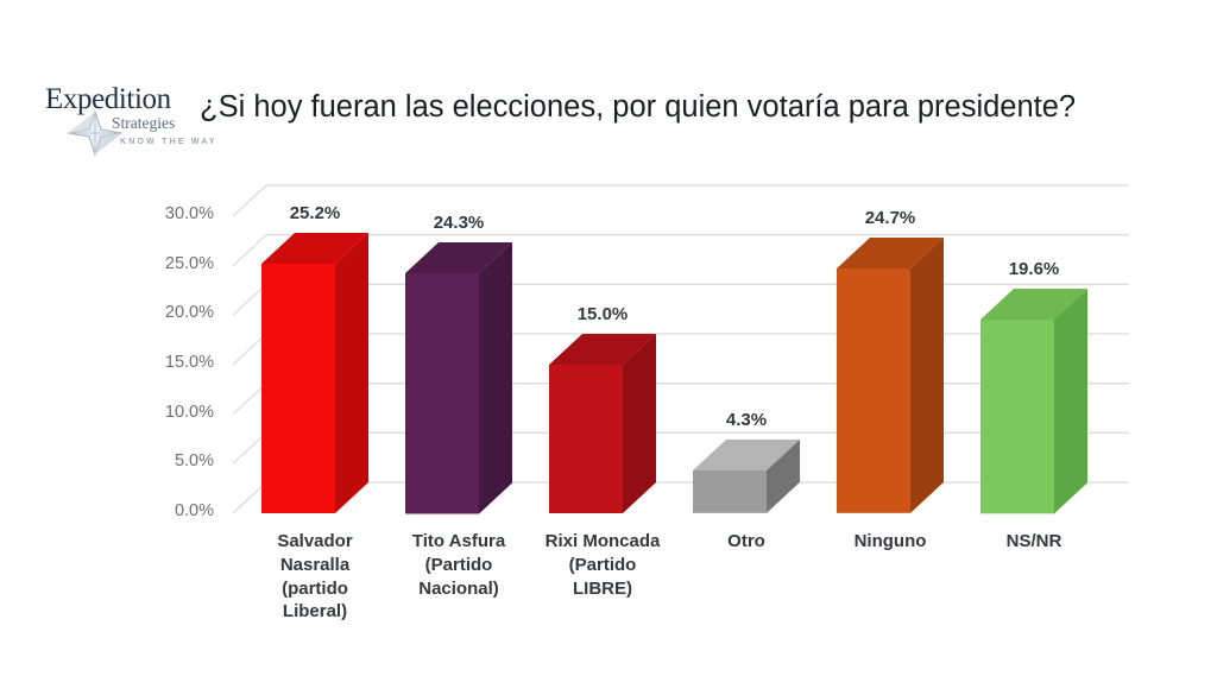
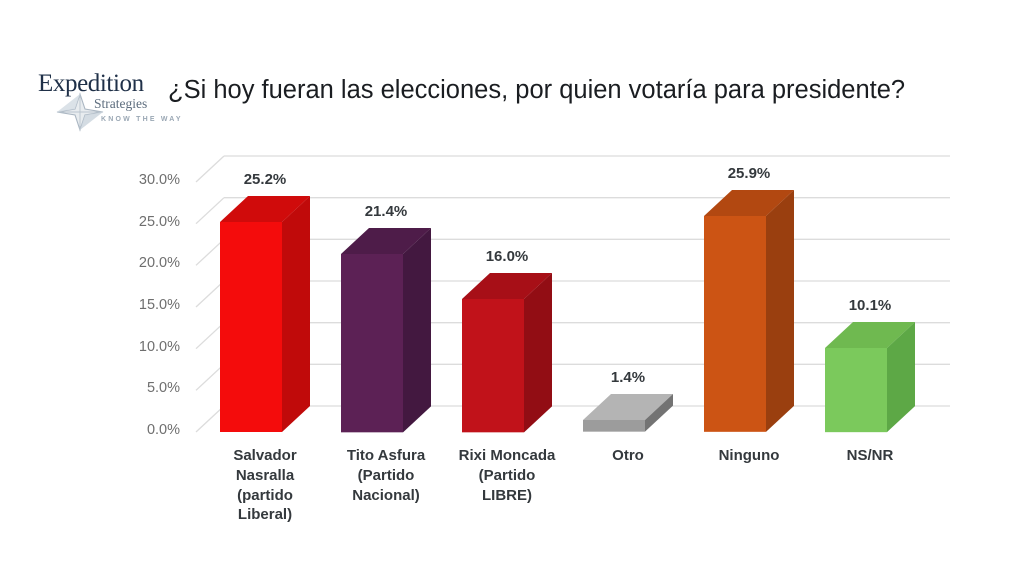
Tito Asfura (Partido Nacional): 24.3% -> 21.4%
Rixi Moncada (Partido LIBRE): 15.0% -> 16.0%
Otro: 4.3% -> 1.4%
Ninguno: 24.7% -> 25.9%
NS/NR: 19.6% -> 10.1%
